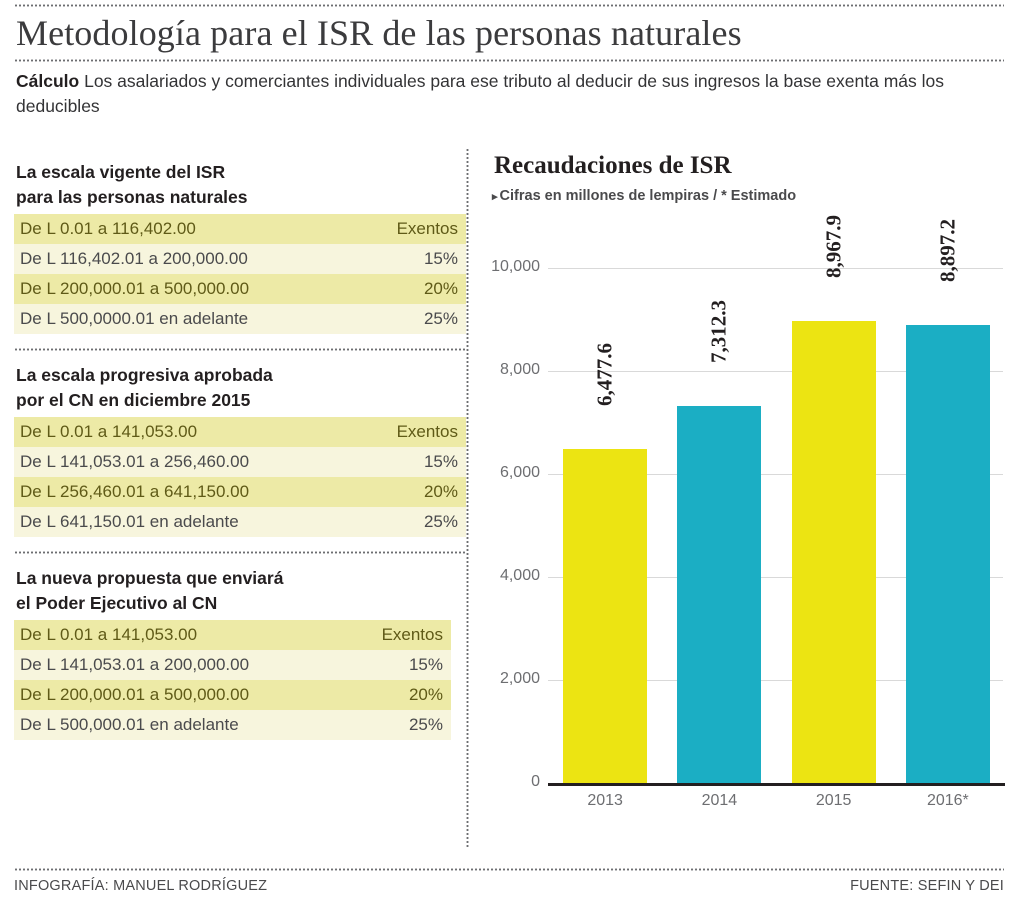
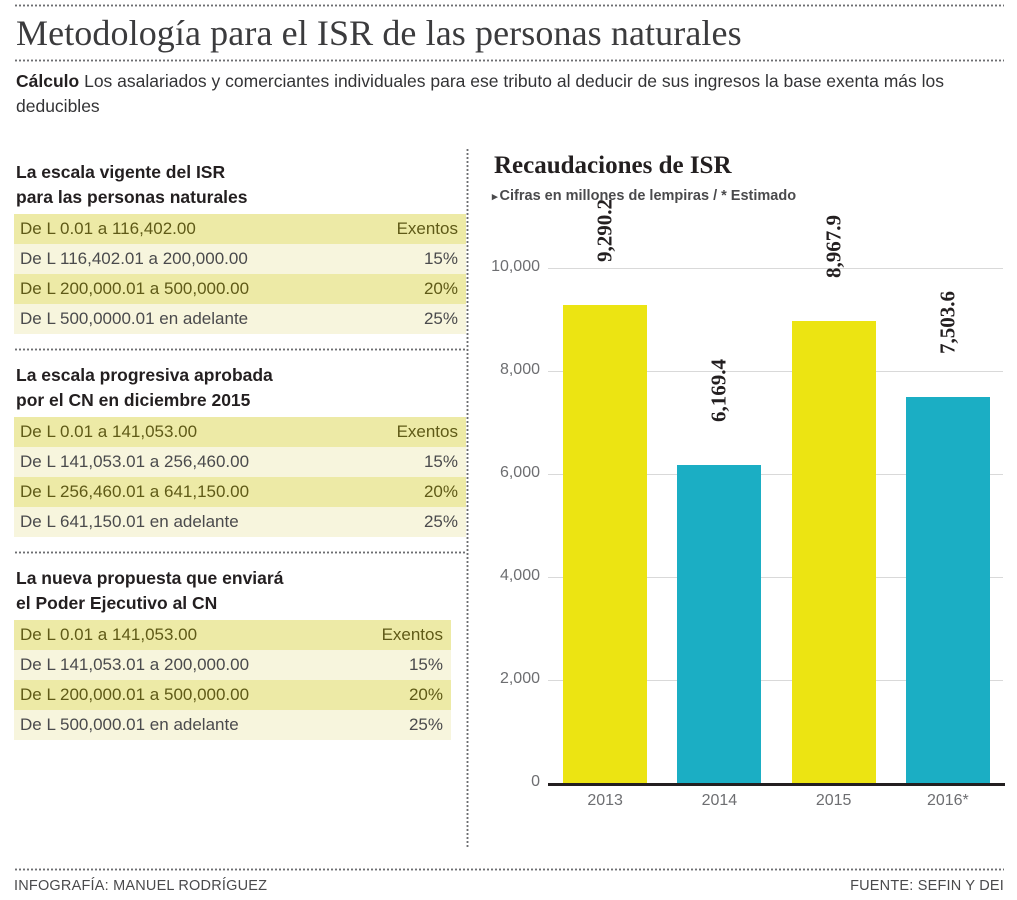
2013: 6,477.6 -> 9,290.2
2014: 7,312.3 -> 6,169.4
2016*: 8,897.2 -> 7,503.6
